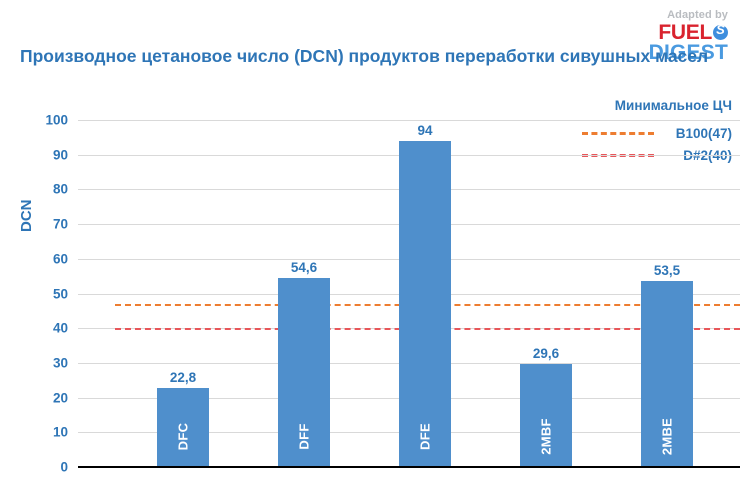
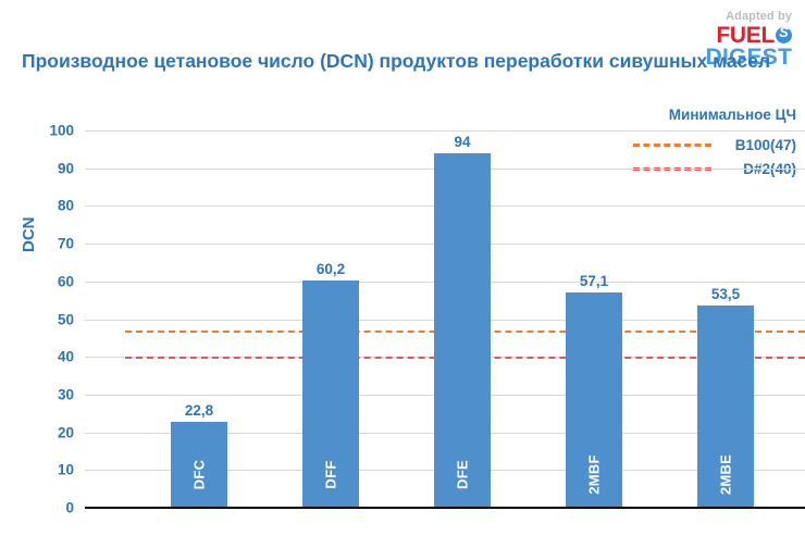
DFF: 54,6 -> 60,2
2MBF: 29,6 -> 57,1
